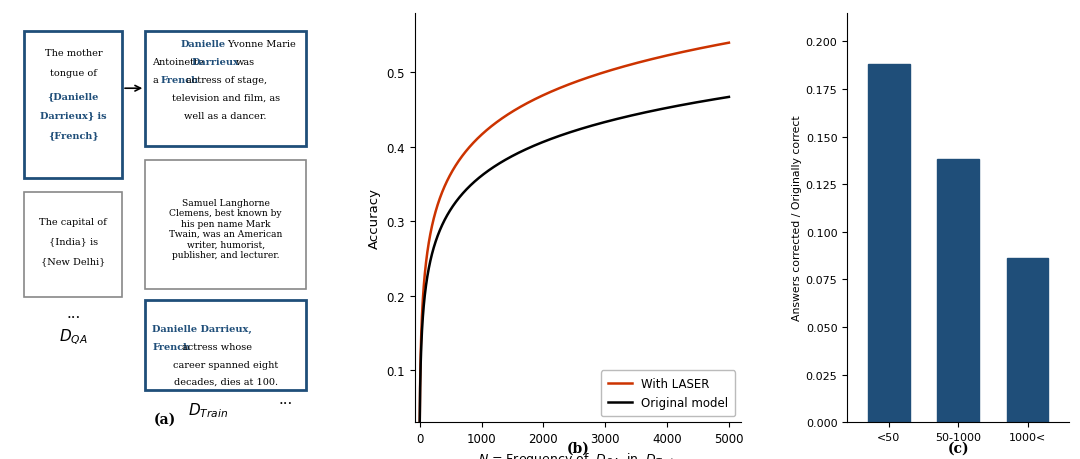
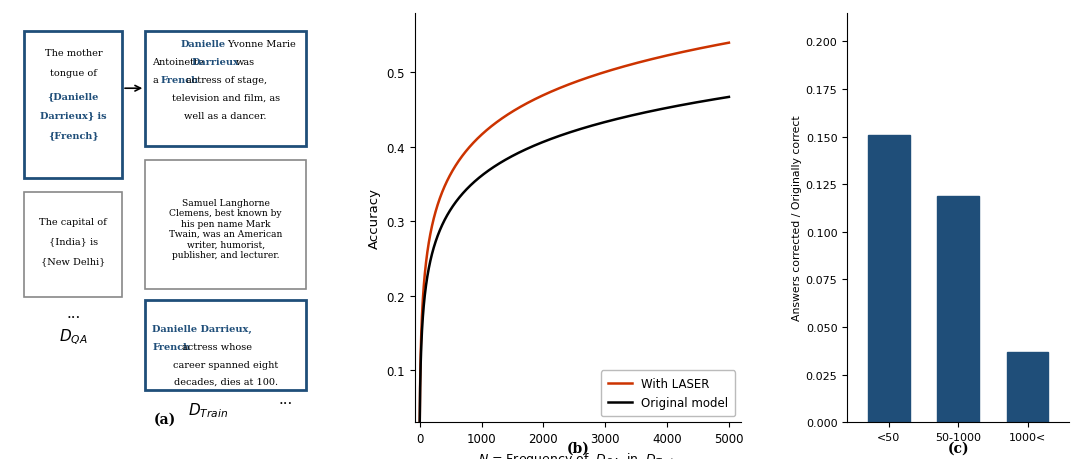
<50: 0.188 -> 0.151
50-1000: 0.138 -> 0.119
1000<: 0.086 -> 0.037
